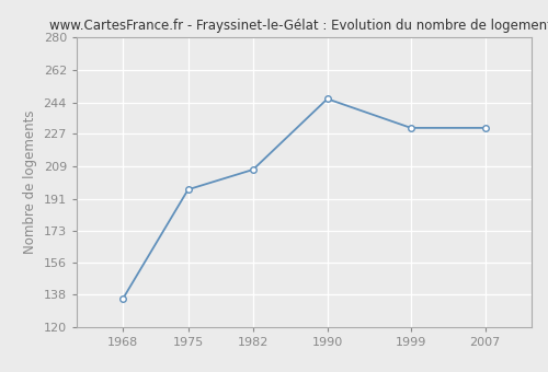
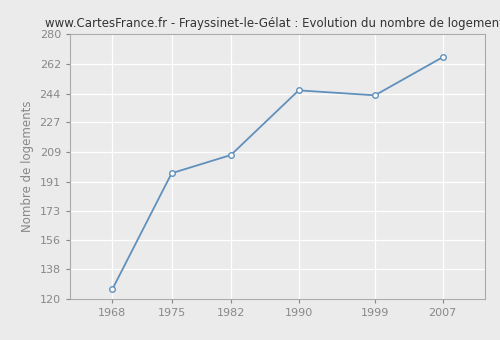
1968: 136 -> 126
1999: 230 -> 243
2007: 230 -> 266
